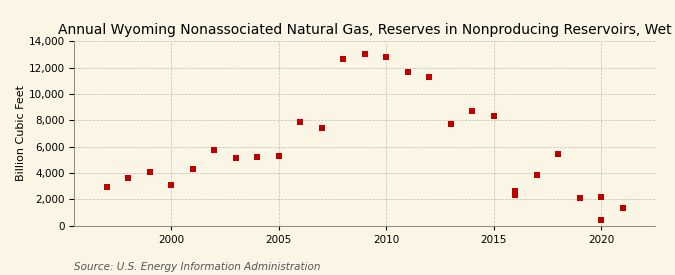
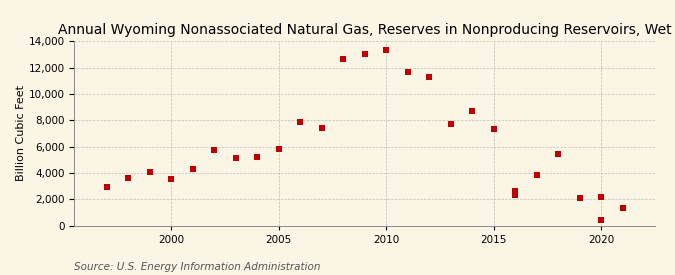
2000: 3,000 -> 3,500
2005: 5,300 -> 5,800
2010: 12,800 -> 13,300
2015: 8,300 -> 7,300
